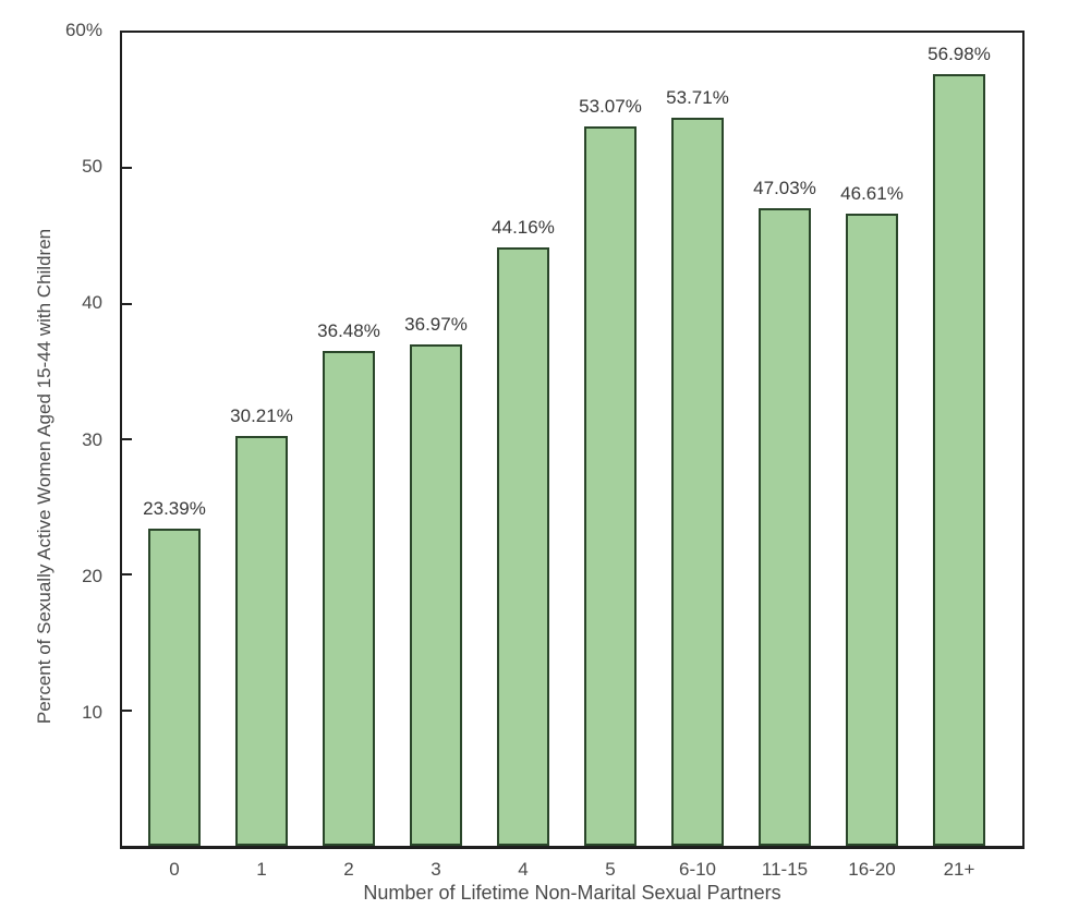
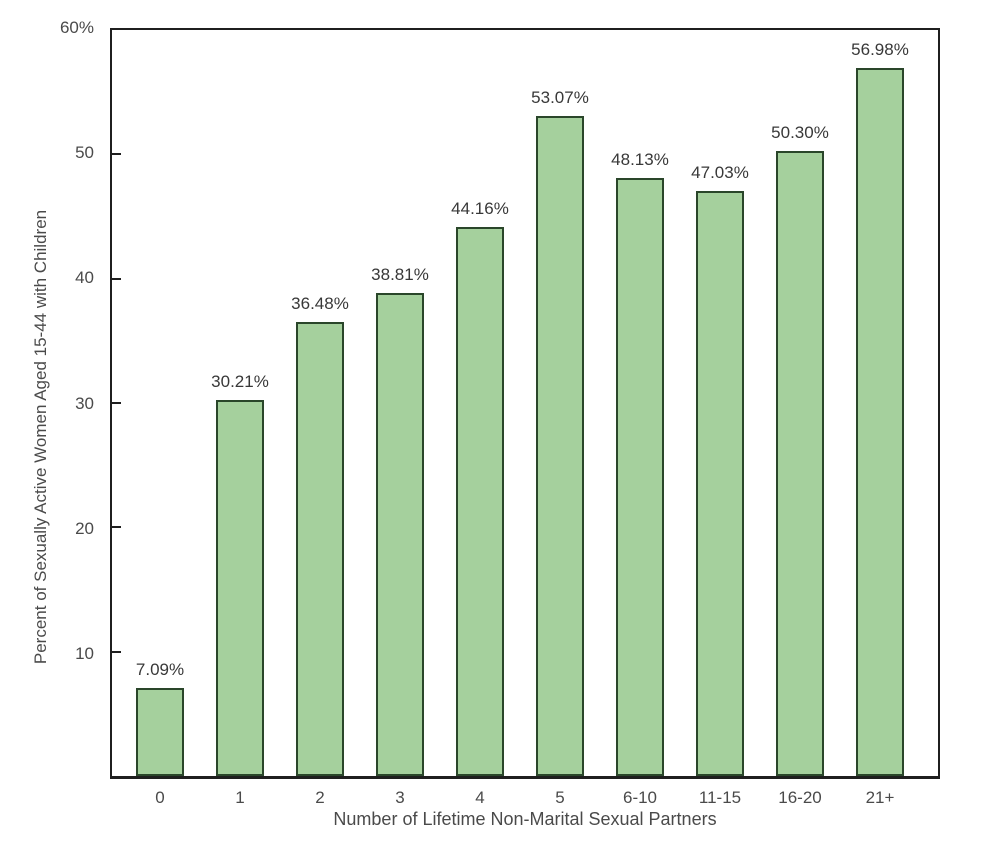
0: 23.39% -> 7.09%
3: 36.97% -> 38.81%
6-10: 53.71% -> 48.13%
16-20: 46.61% -> 50.30%
